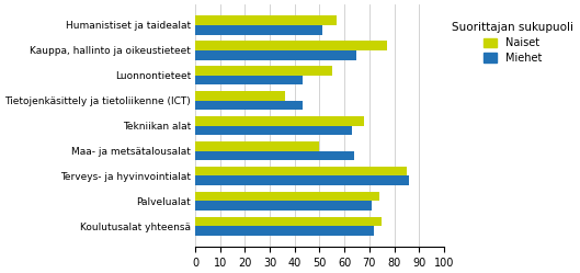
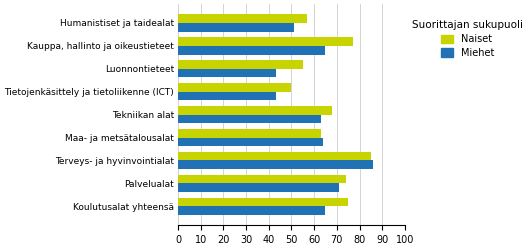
Naiset/Tietojenkäsittely ja tietoliikenne (ICT): 36 -> 50
Naiset/Maa- ja metsätalousalat: 50 -> 63
Miehet/Koulutusalat yhteensä: 72 -> 65
